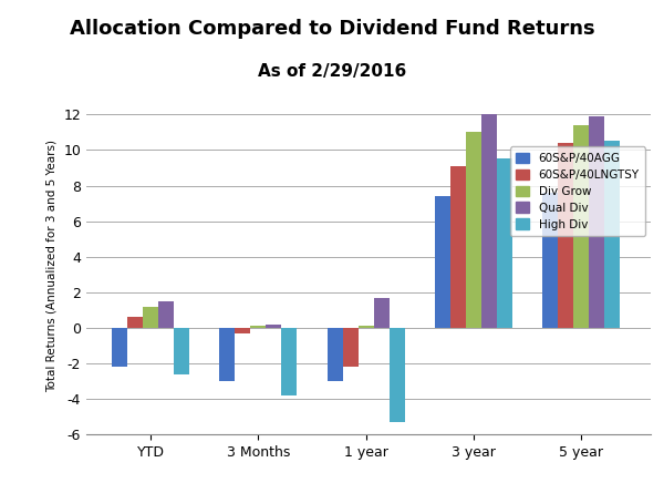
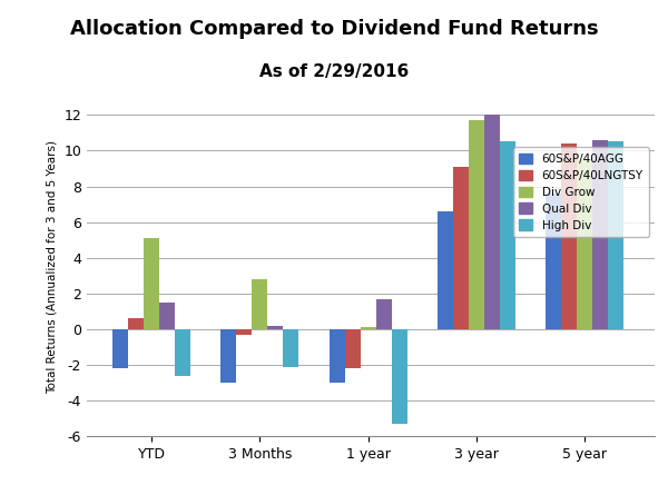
Div Grow/YTD: 1.2 -> 5.1
Div Grow/3 Months: 0.1 -> 2.8
High Div/3 Months: -3.8 -> -2.1
60S&P/40AGG/3 year: 7.4 -> 6.6
Div Grow/3 year: 11.0 -> 11.7
High Div/3 year: 9.5 -> 10.5
Div Grow/5 year: 11.4 -> 9.5
Qual Div/5 year: 11.9 -> 10.6
